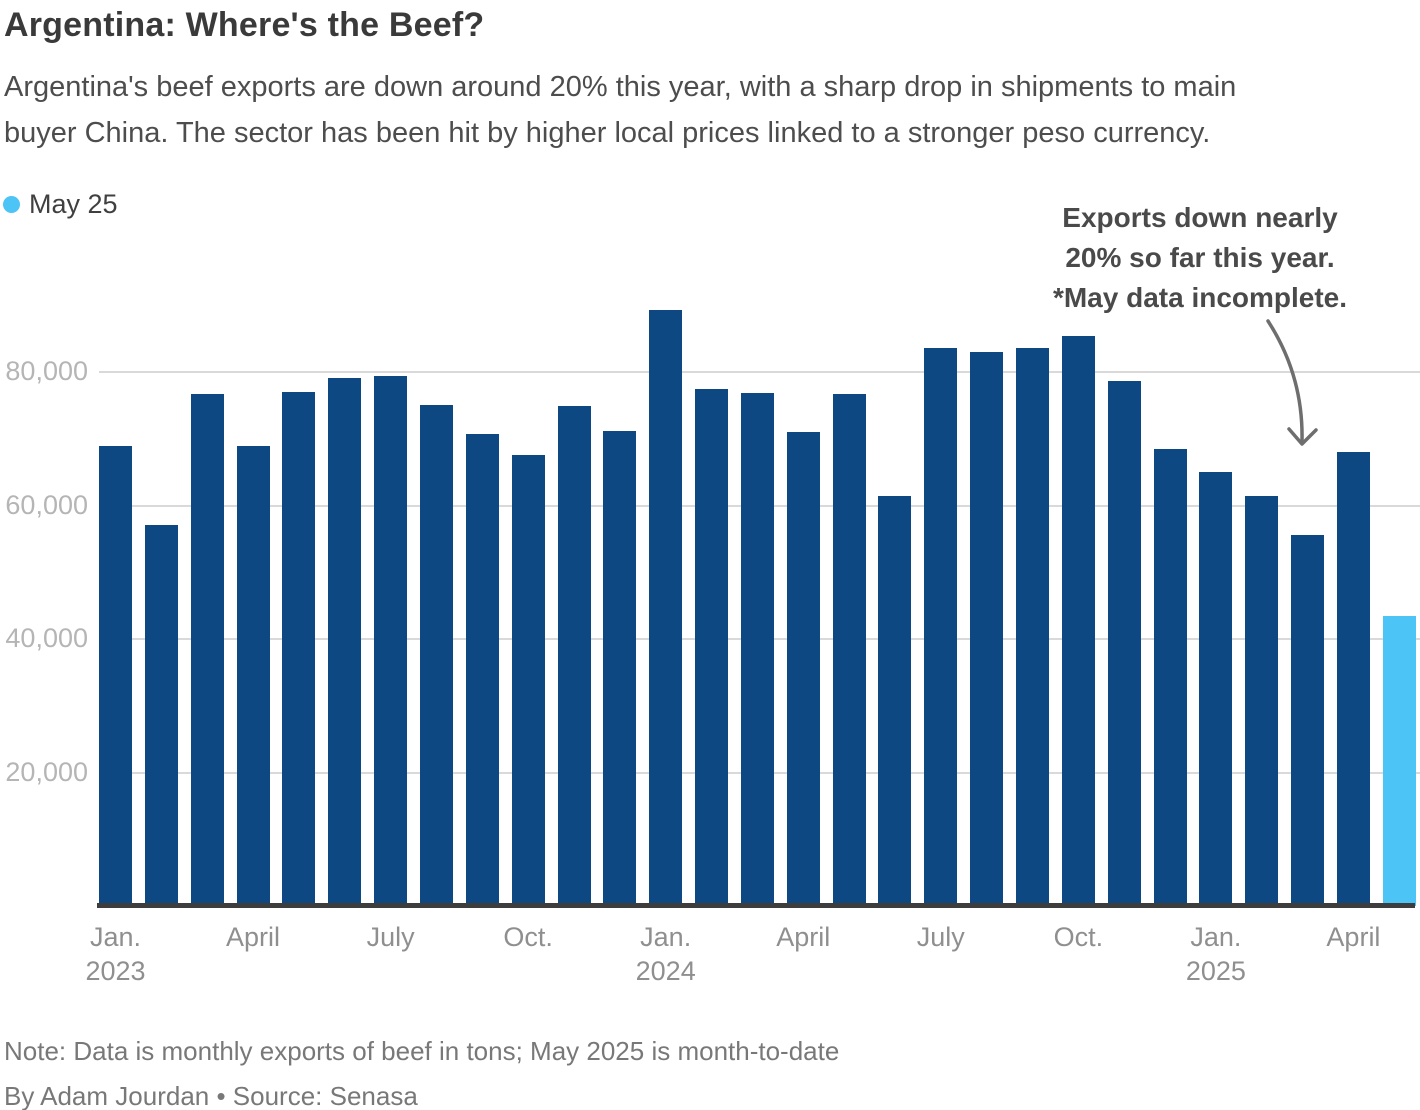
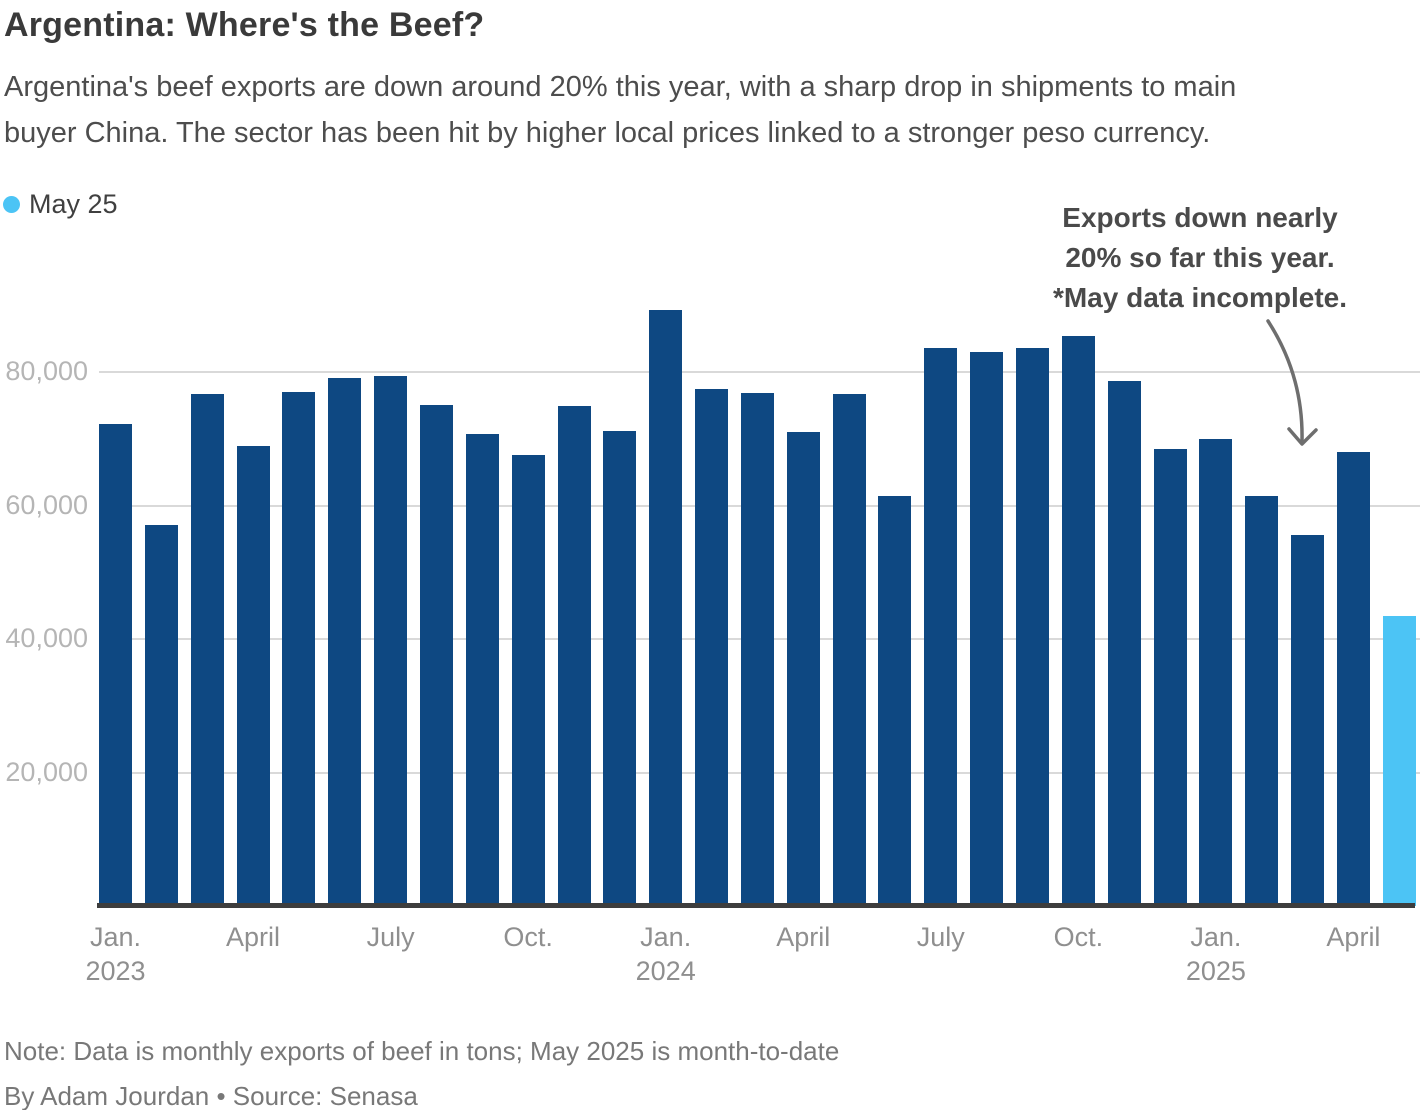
Jan. 2023: 69000 -> 72000
Jan. 2025: 65000 -> 70000
